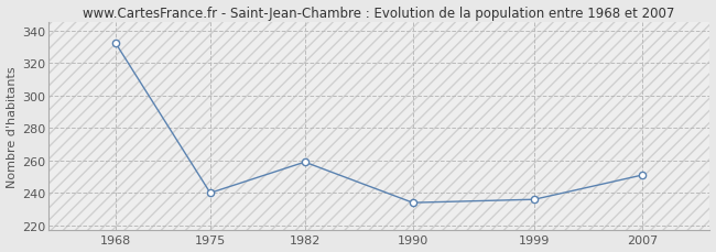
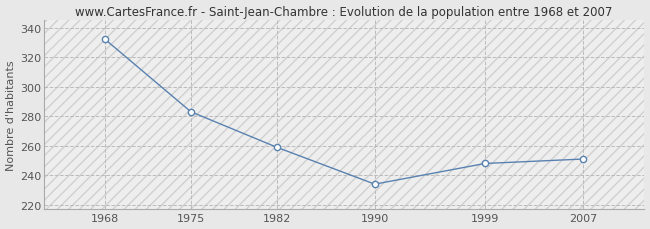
1975: 240 -> 283
1999: 236 -> 248
